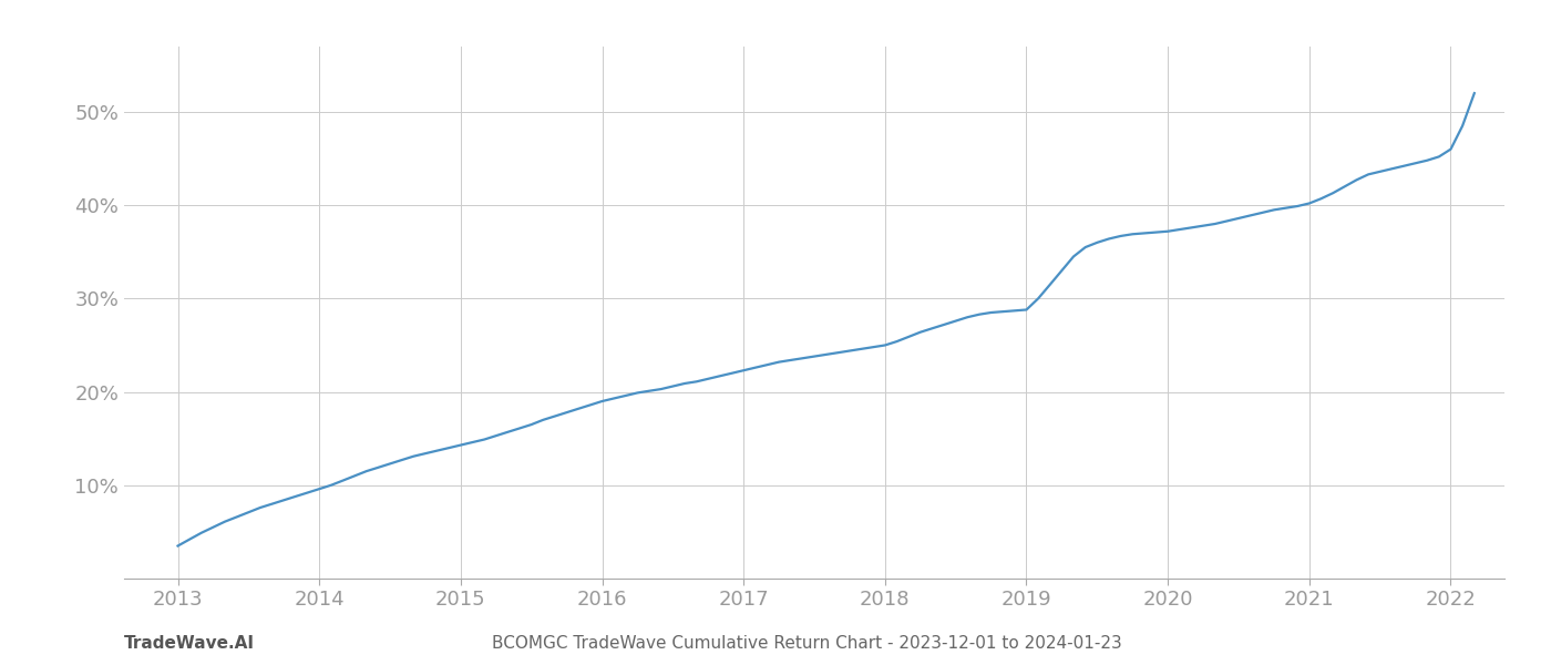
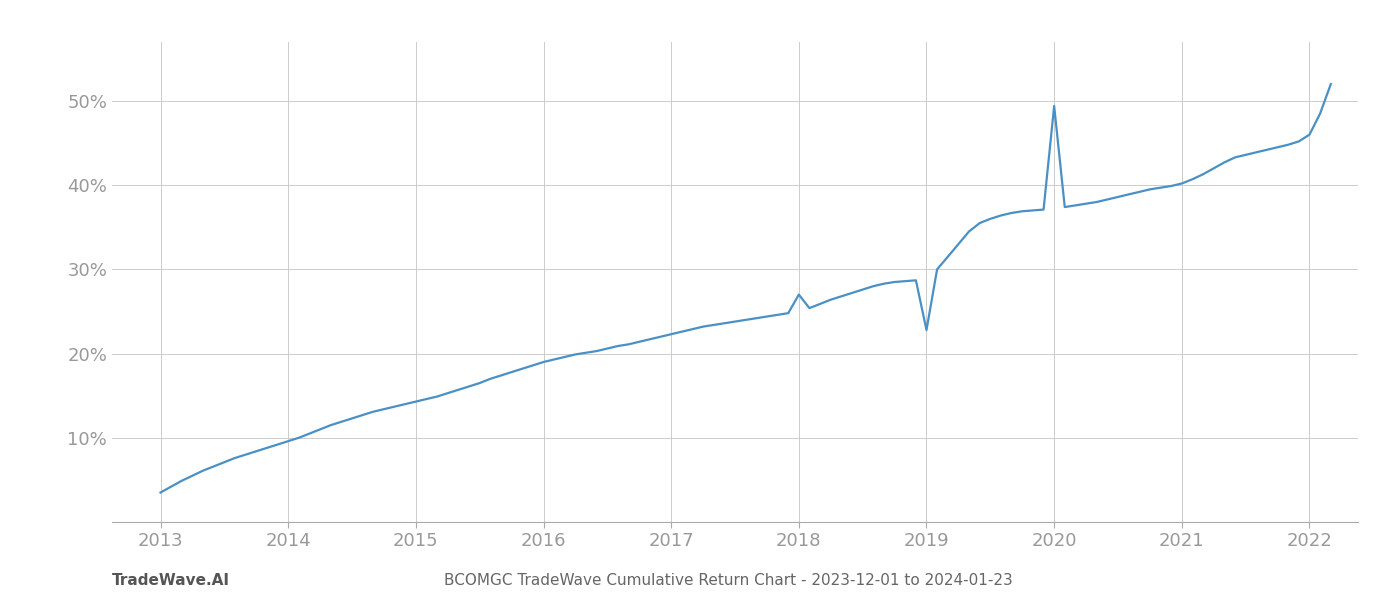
2018: 25.0% -> 27.0%
2019: 28.8% -> 22.8%
2020: 37.2% -> 49.4%
